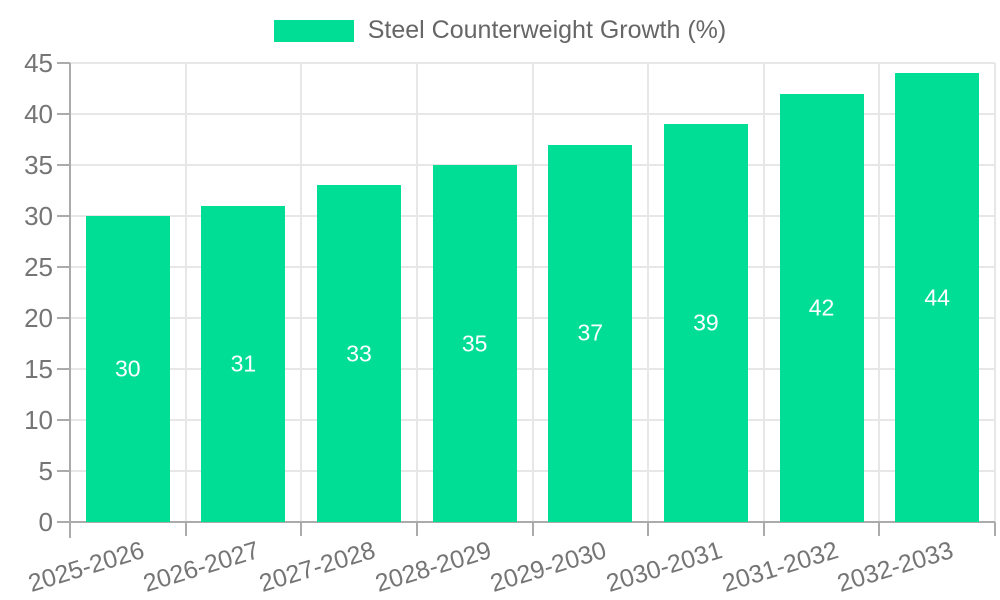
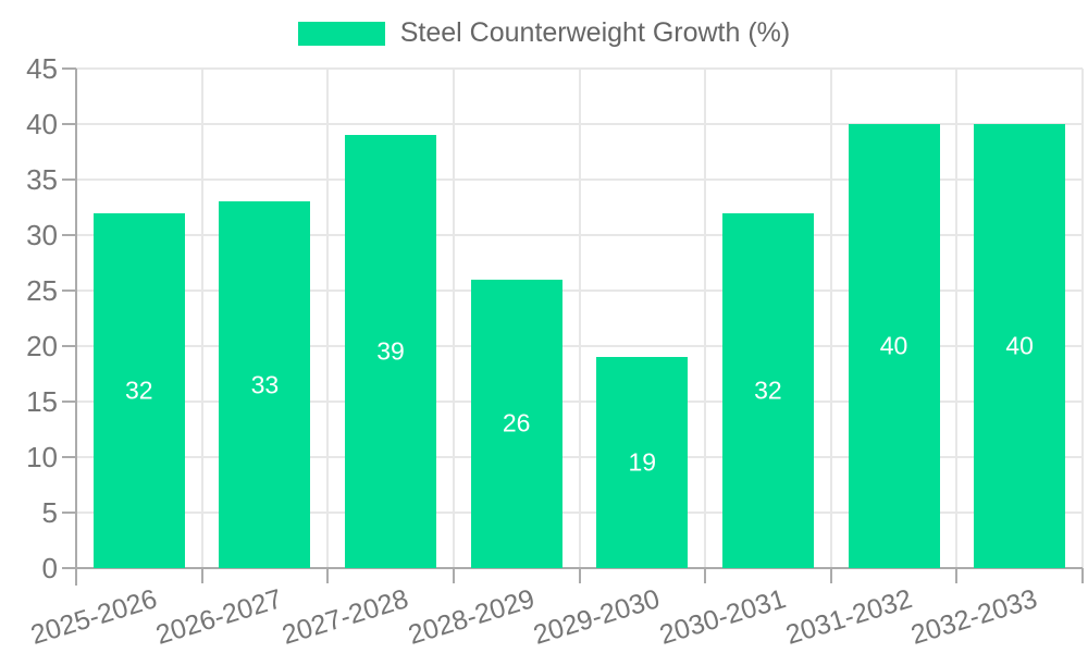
2025-2026: 30 -> 32
2026-2027: 31 -> 33
2027-2028: 33 -> 39
2028-2029: 35 -> 26
2029-2030: 37 -> 19
2030-2031: 39 -> 32
2031-2032: 42 -> 40
2032-2033: 44 -> 40
